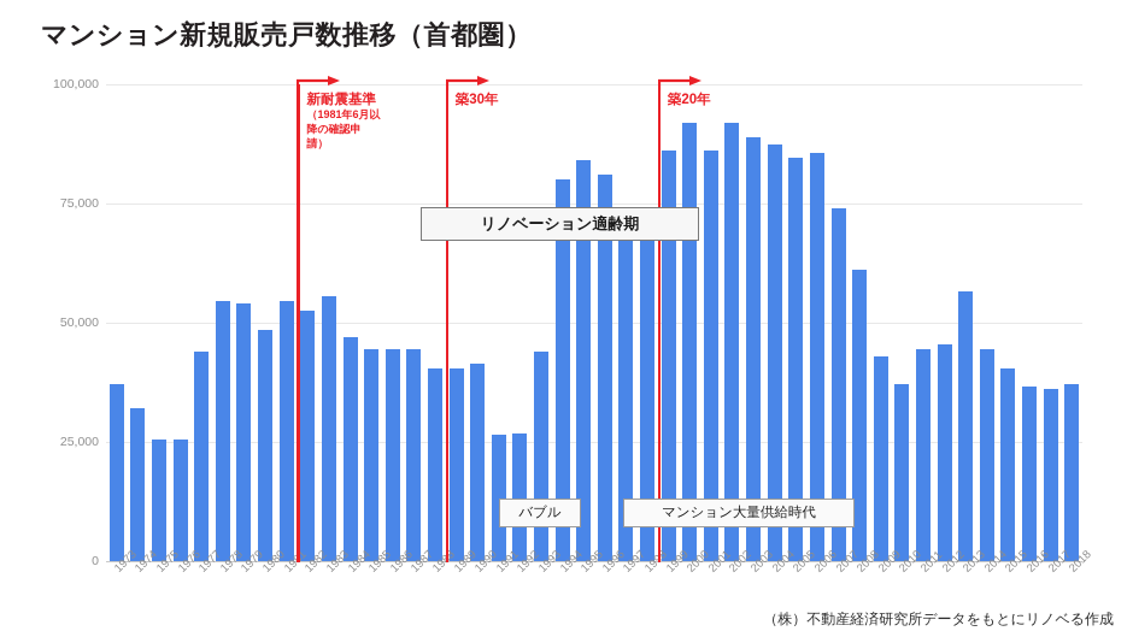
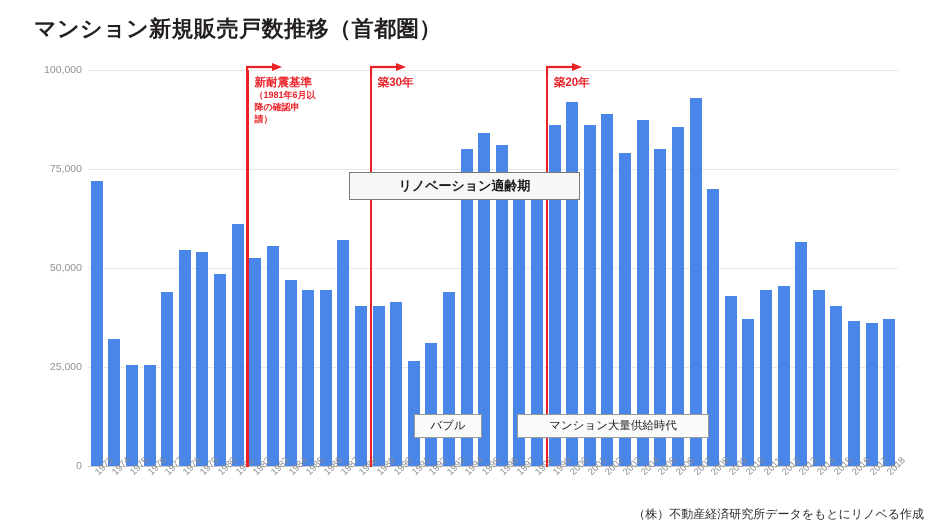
1973: 37000 -> 72000
1981: 54000 -> 61000
1987: 44000 -> 57000
1992: 27000 -> 31000
2002: 92000 -> 89000
2003: 89000 -> 79000
2005: 84000 -> 80000
2007: 74000 -> 93000
2008: 61000 -> 70000
